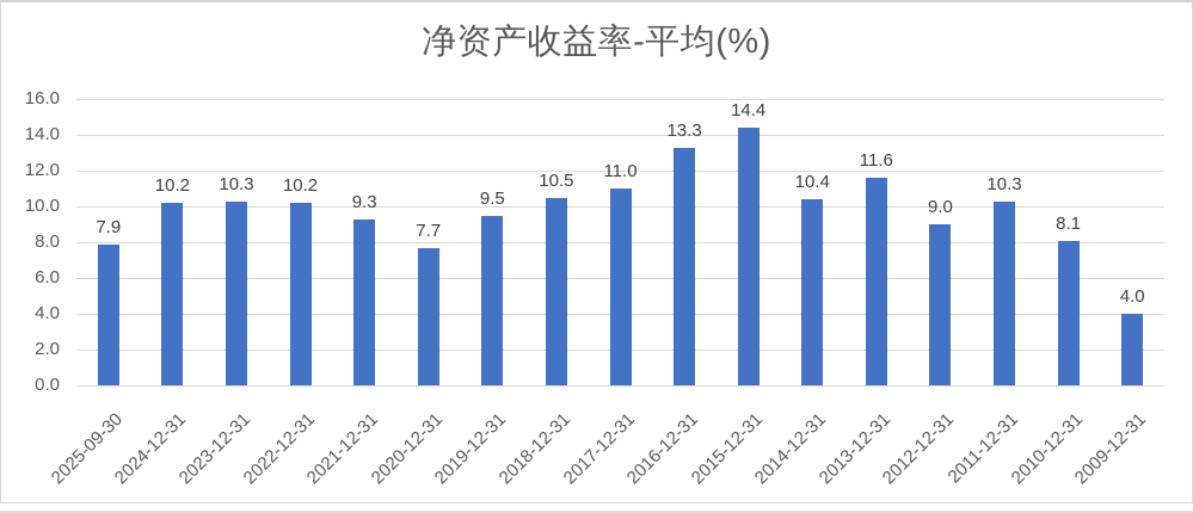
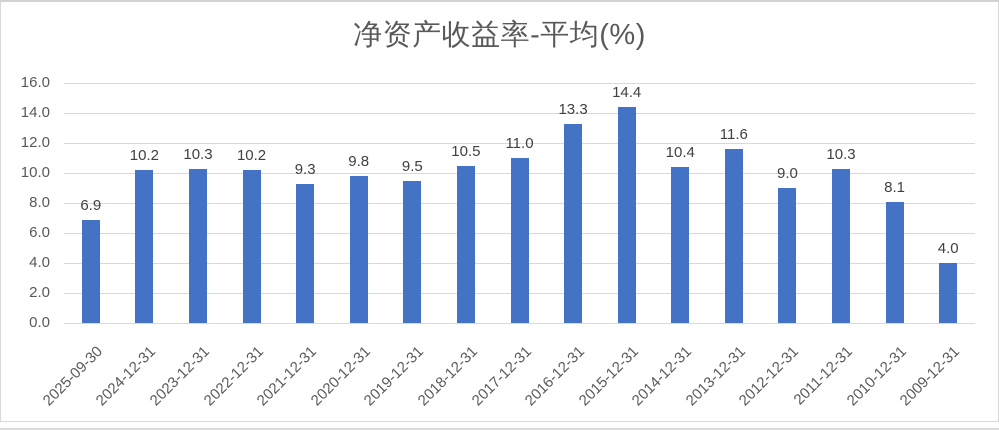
2025-09-30: 7.9 -> 6.9
2020-12-31: 7.7 -> 9.8
